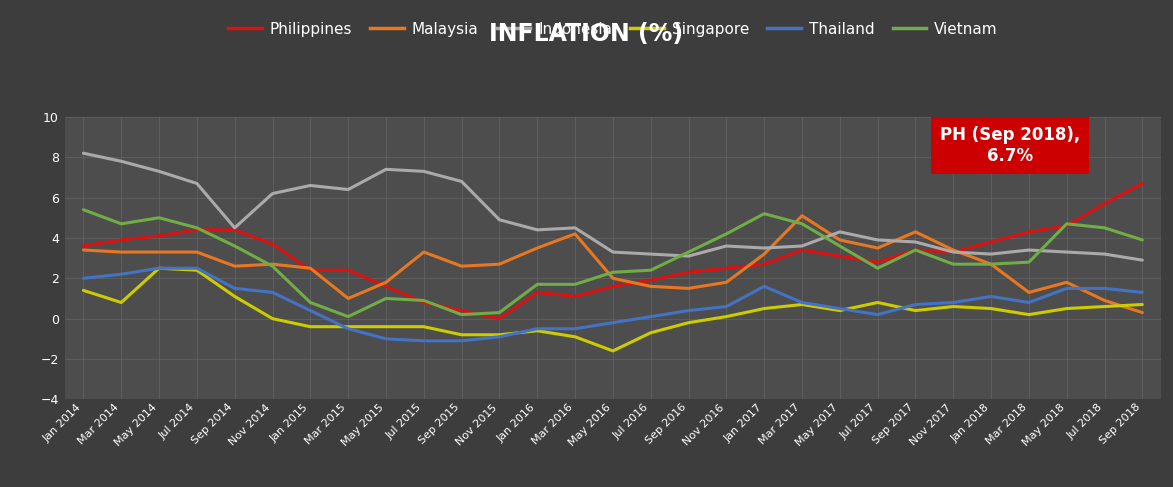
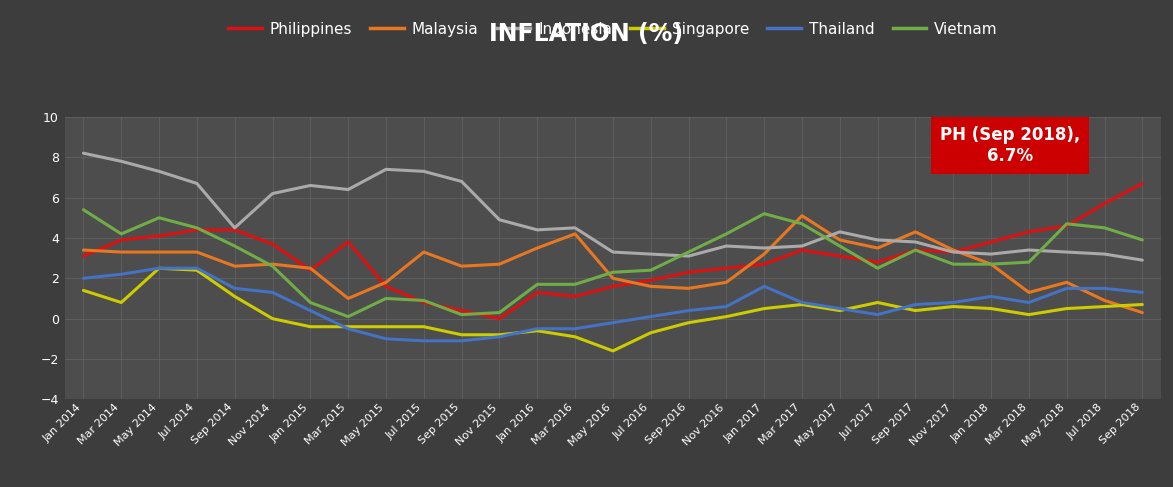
Philippines/Jan 2014: 3.6 -> 3.1
Vietnam/Mar 2014: 4.7 -> 4.2
Philippines/Mar 2015: 2.4 -> 3.8
